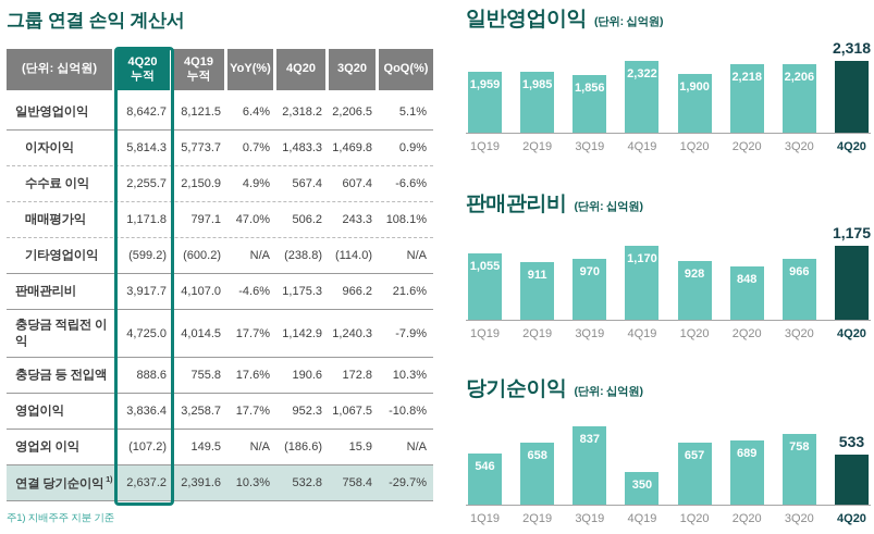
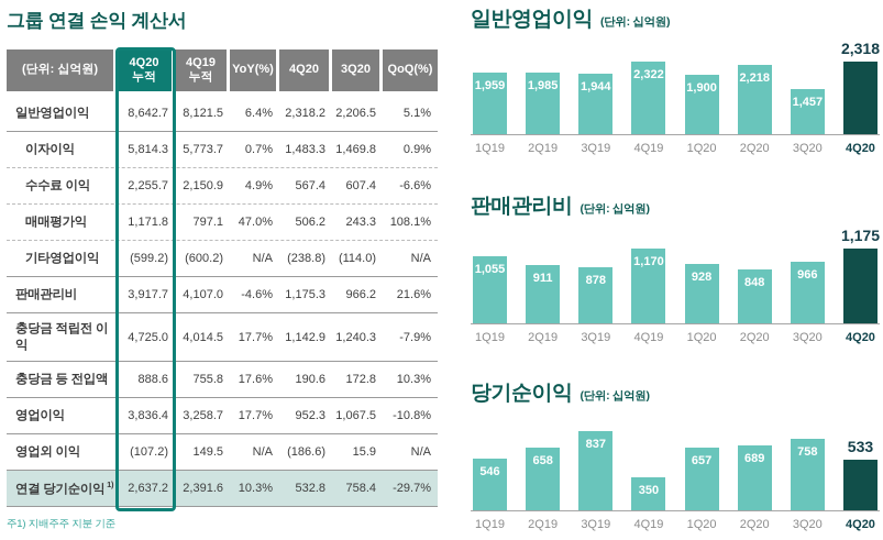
일반영업이익/3Q19: 1,856 -> 1,944
일반영업이익/3Q20: 2,206 -> 1,457
판매관리비/3Q19: 970 -> 878
